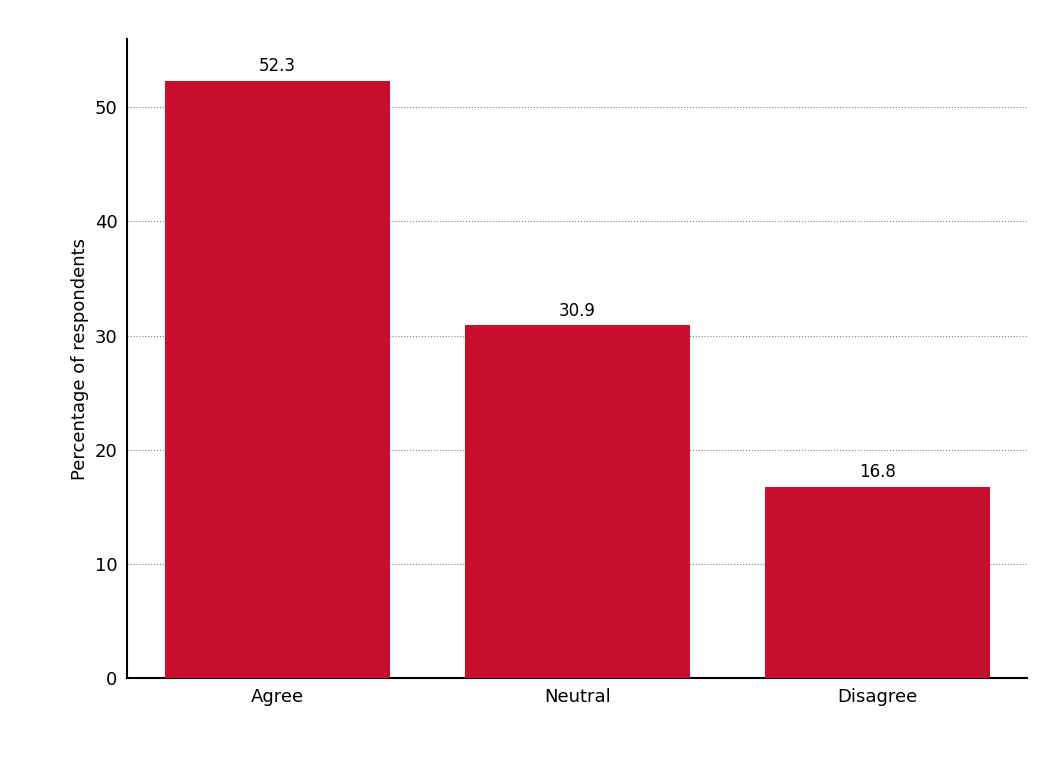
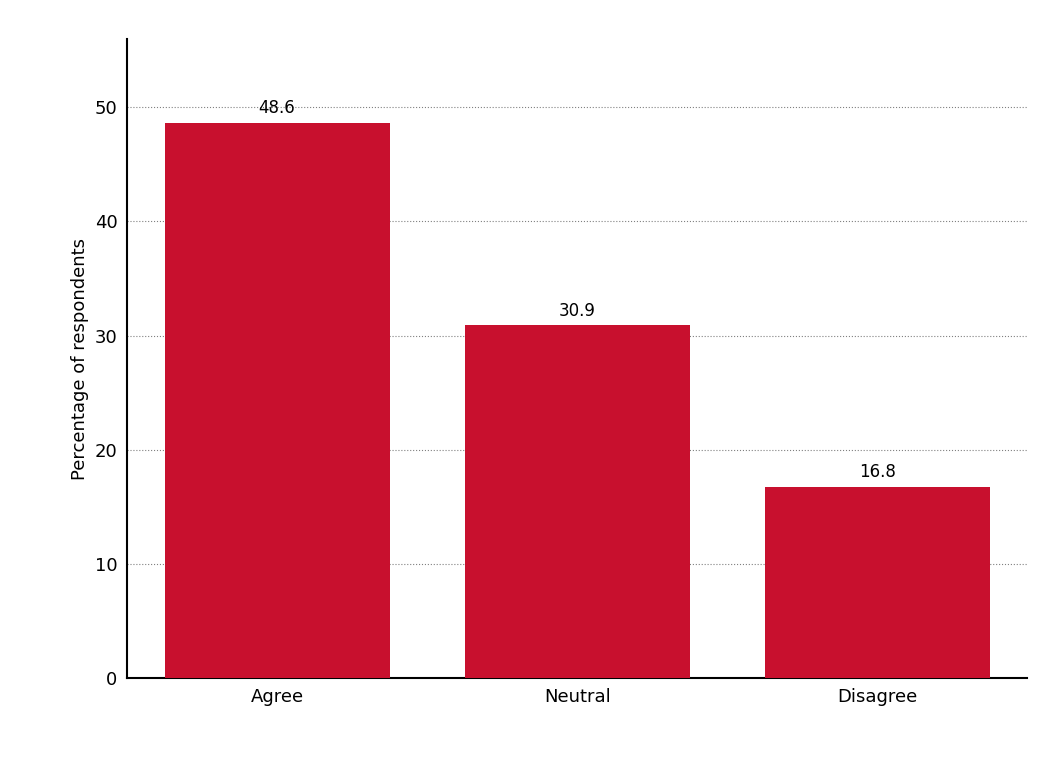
Agree: 52.3 -> 48.6
